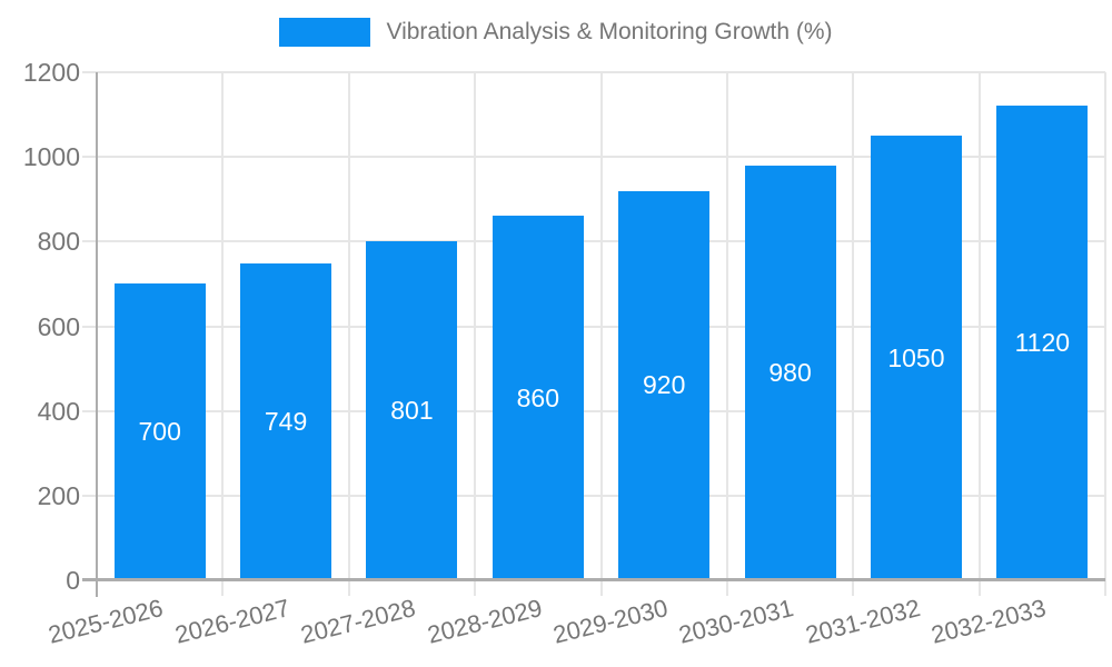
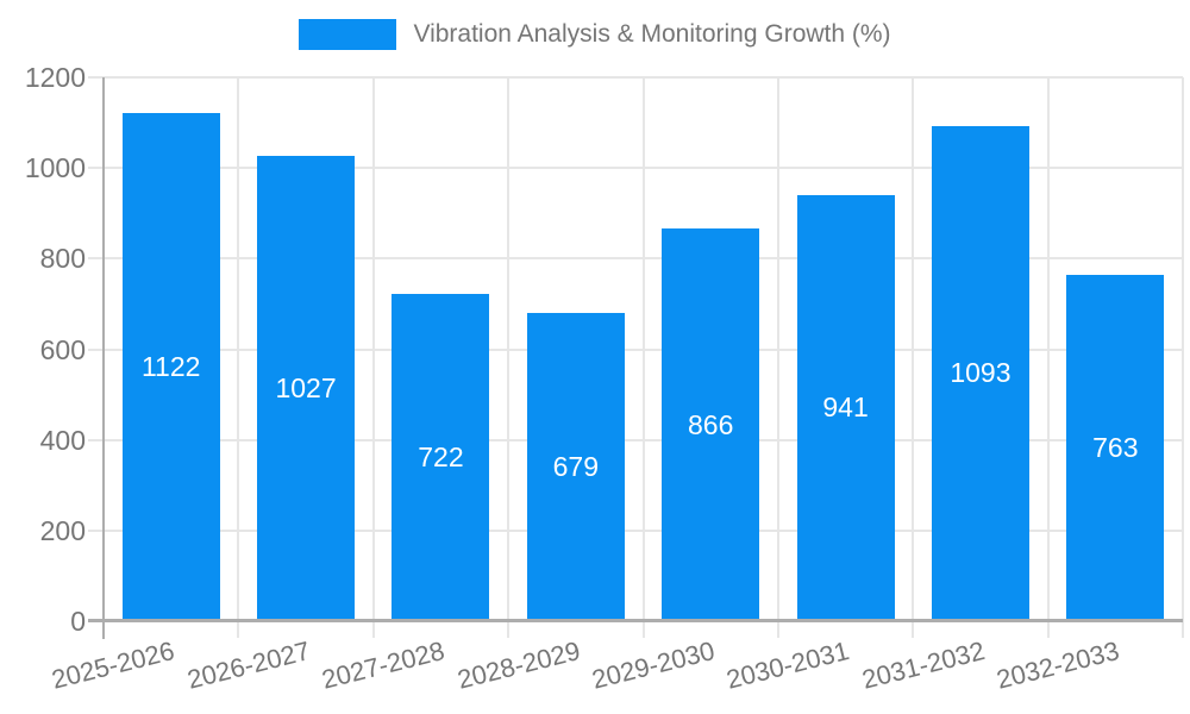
2025-2026: 700 -> 1122
2026-2027: 749 -> 1027
2027-2028: 801 -> 722
2028-2029: 860 -> 679
2029-2030: 920 -> 866
2030-2031: 980 -> 941
2031-2032: 1050 -> 1093
2032-2033: 1120 -> 763
